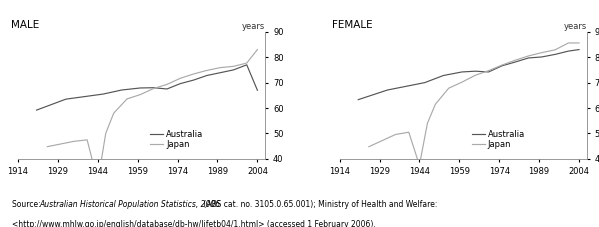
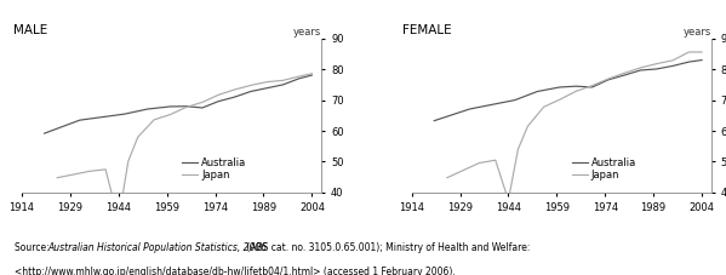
MALE/Australia/2004: 67.0 -> 78.1
MALE/Japan/2004: 83.0 -> 78.6
